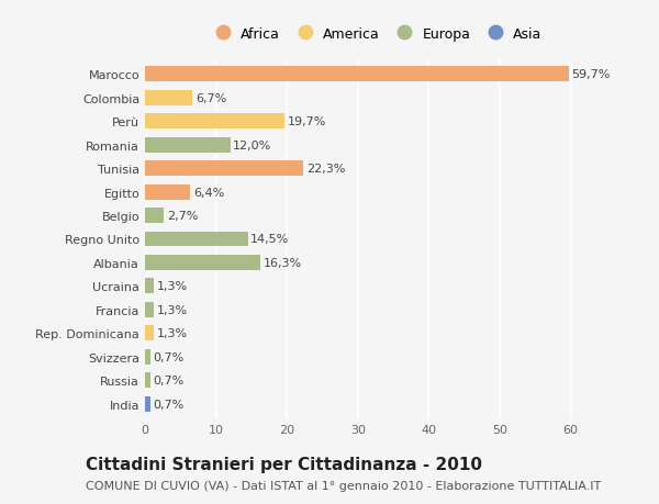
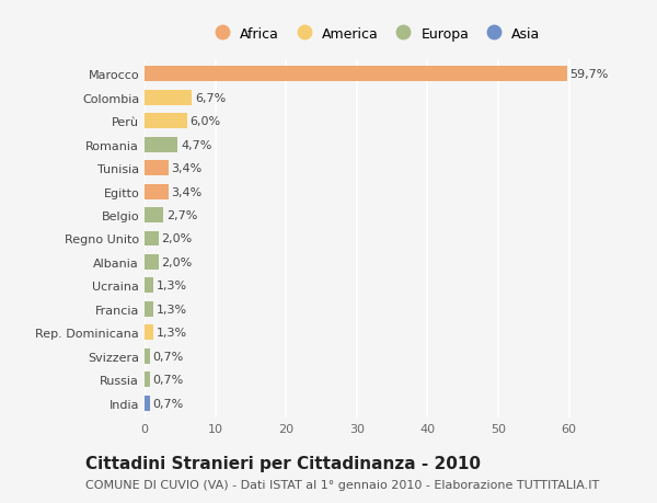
Perù: 19,7% -> 6,0%
Romania: 12,0% -> 4,7%
Tunisia: 22,3% -> 3,4%
Egitto: 6,4% -> 3,4%
Regno Unito: 14,5% -> 2,0%
Albania: 16,3% -> 2,0%
